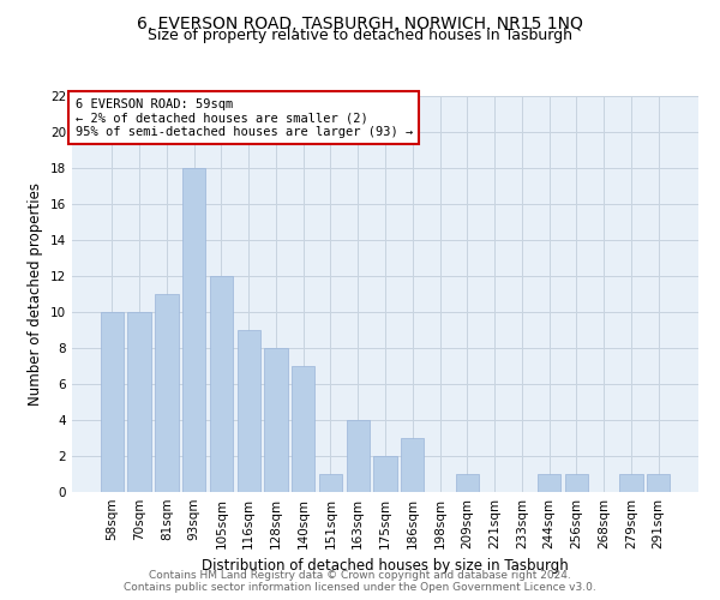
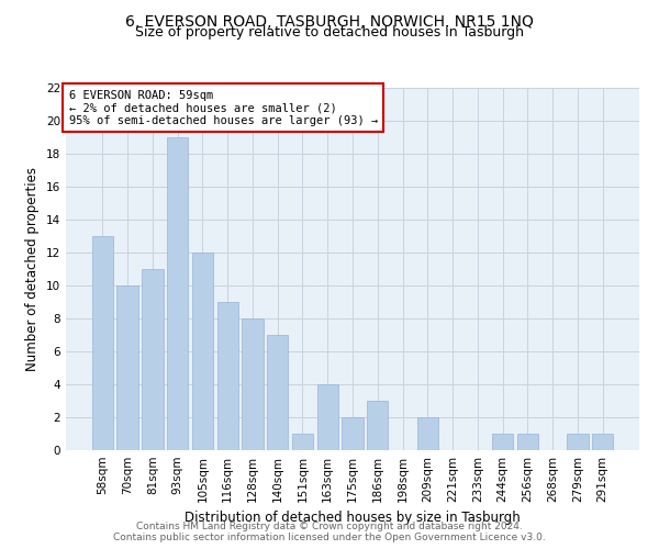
58sqm: 10 -> 13
93sqm: 18 -> 19
209sqm: 1 -> 2
